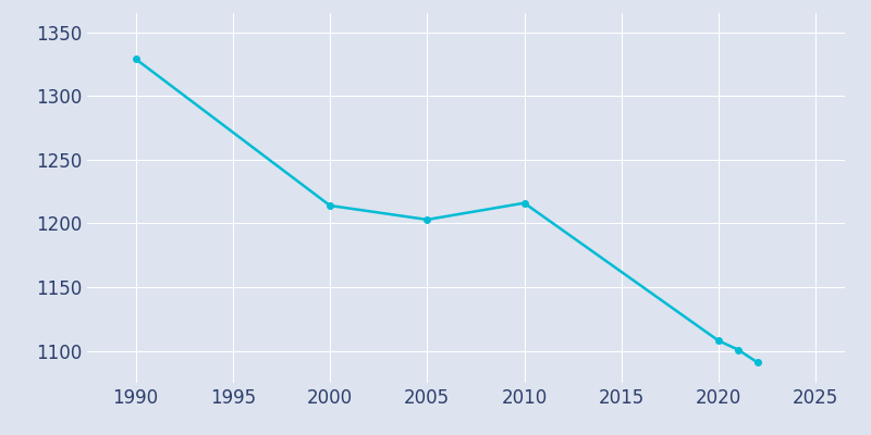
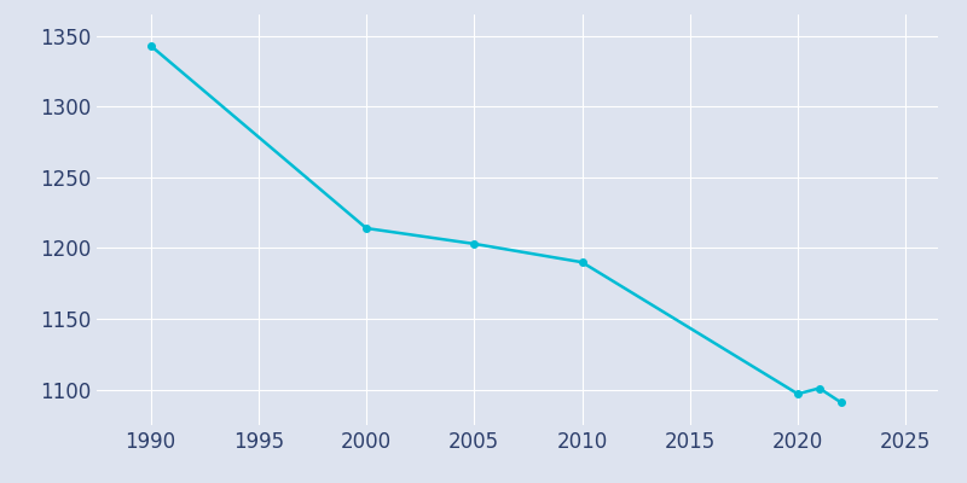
1990: 1329 -> 1343
2010: 1216 -> 1190
2020: 1108 -> 1097
